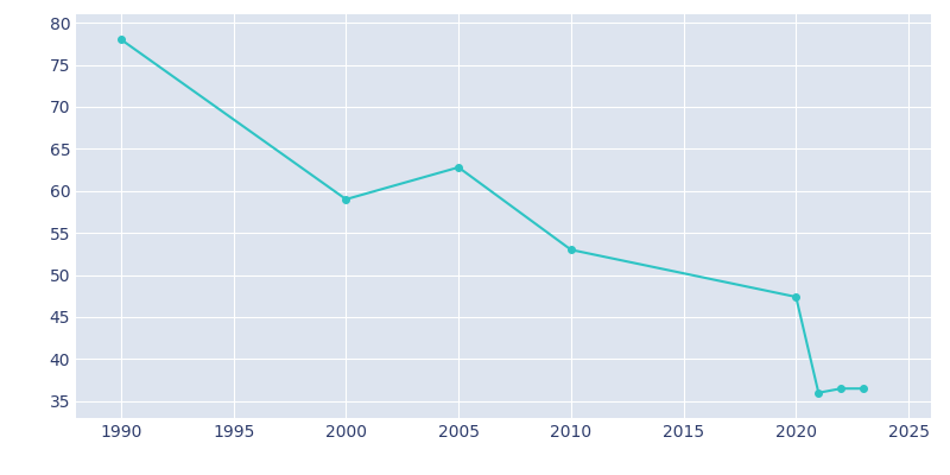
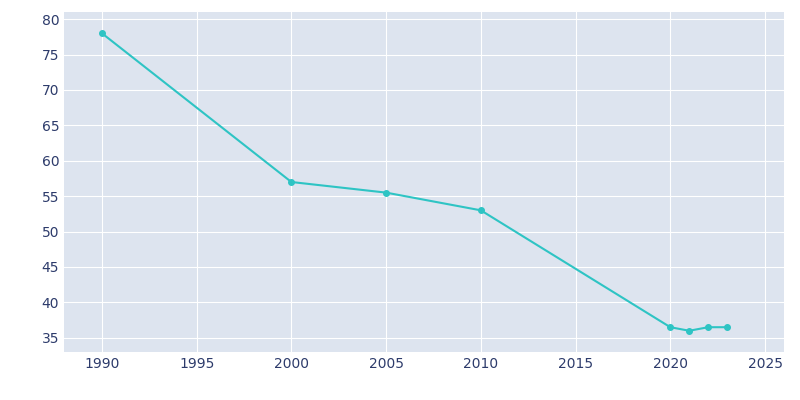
2000: 59.0 -> 57.0
2005: 62.8 -> 55.5
2020: 47.4 -> 36.5
